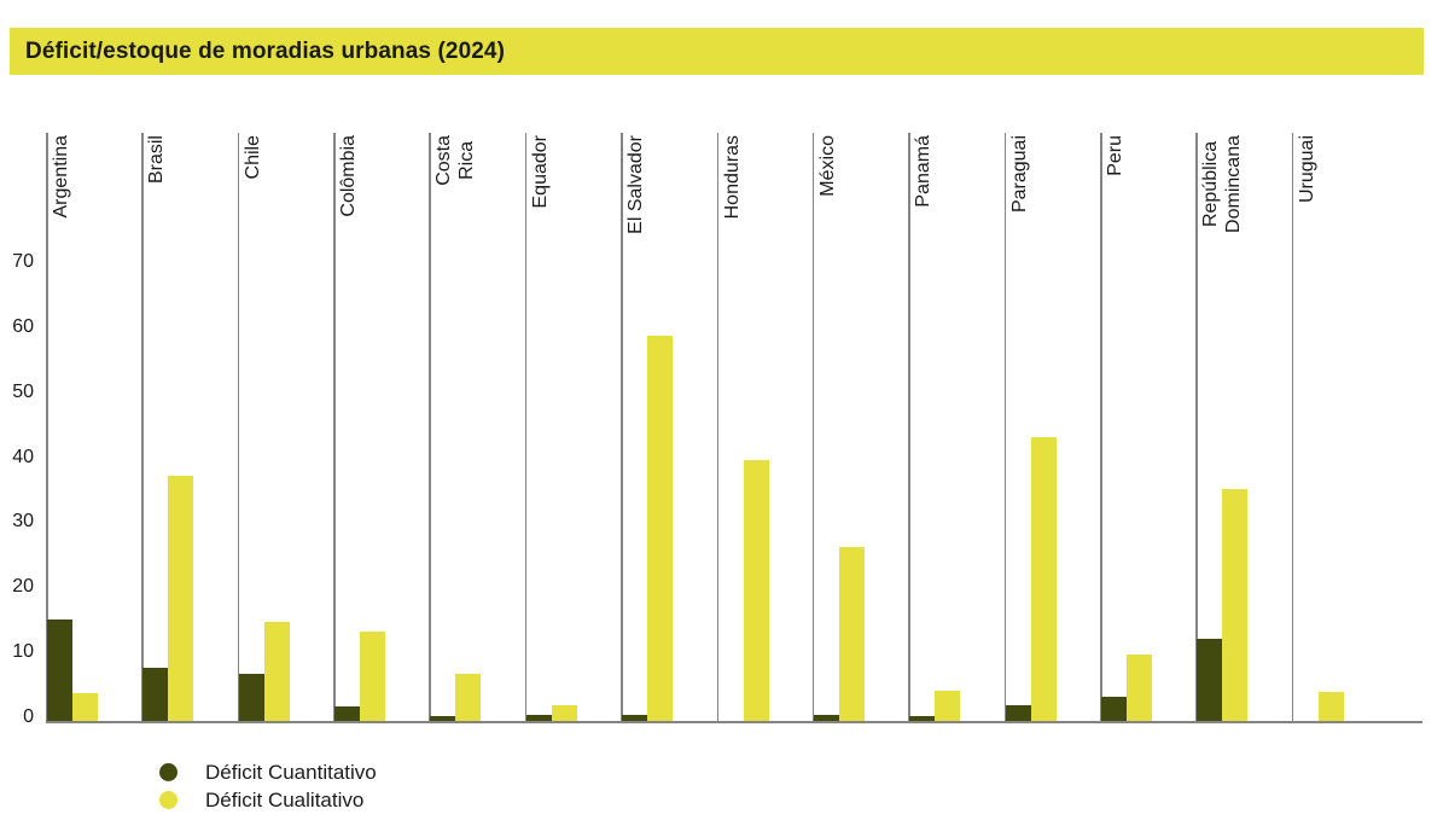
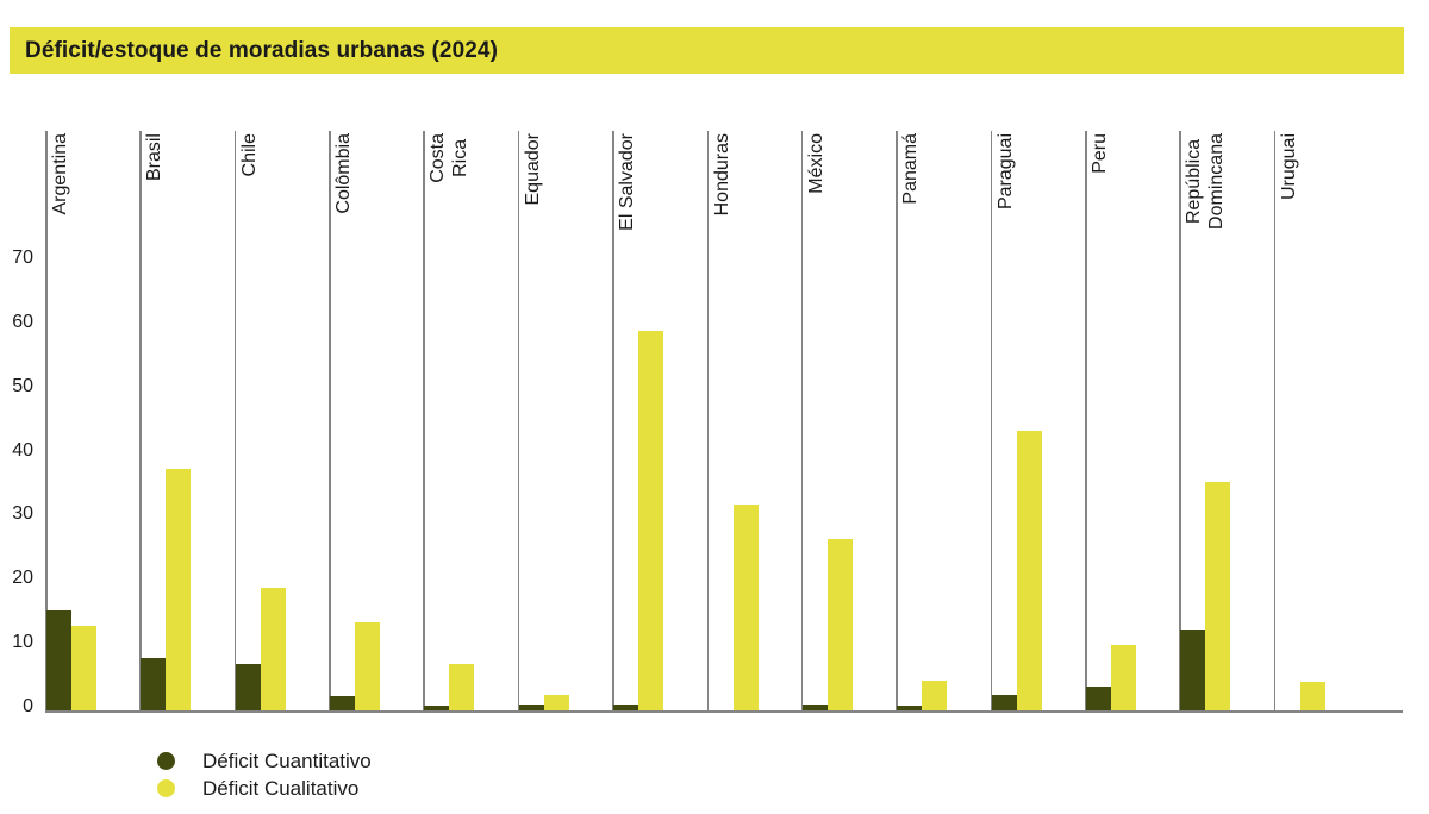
Déficit Cualitativo/Argentina: 4 -> 13
Déficit Cualitativo/Chile: 15 -> 19
Déficit Cualitativo/Honduras: 40 -> 32
